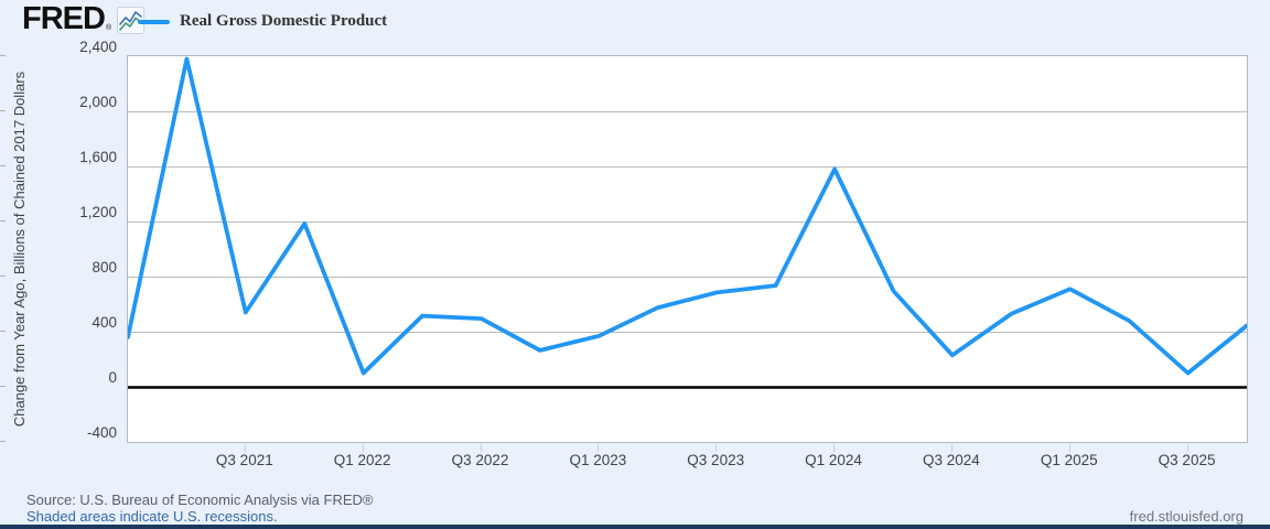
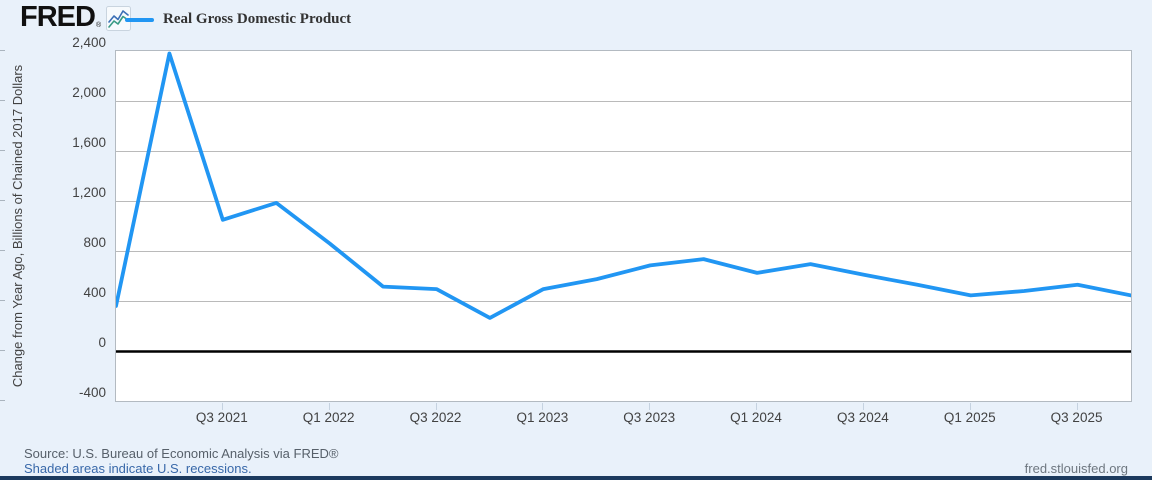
Q3 2021: 540 -> 1050
Q1 2022: 100 -> 860
Q1 2023: 370 -> 500
Q1 2024: 1580 -> 620
Q3 2024: 230 -> 610
Q1 2025: 710 -> 440
Q3 2025: 100 -> 530
